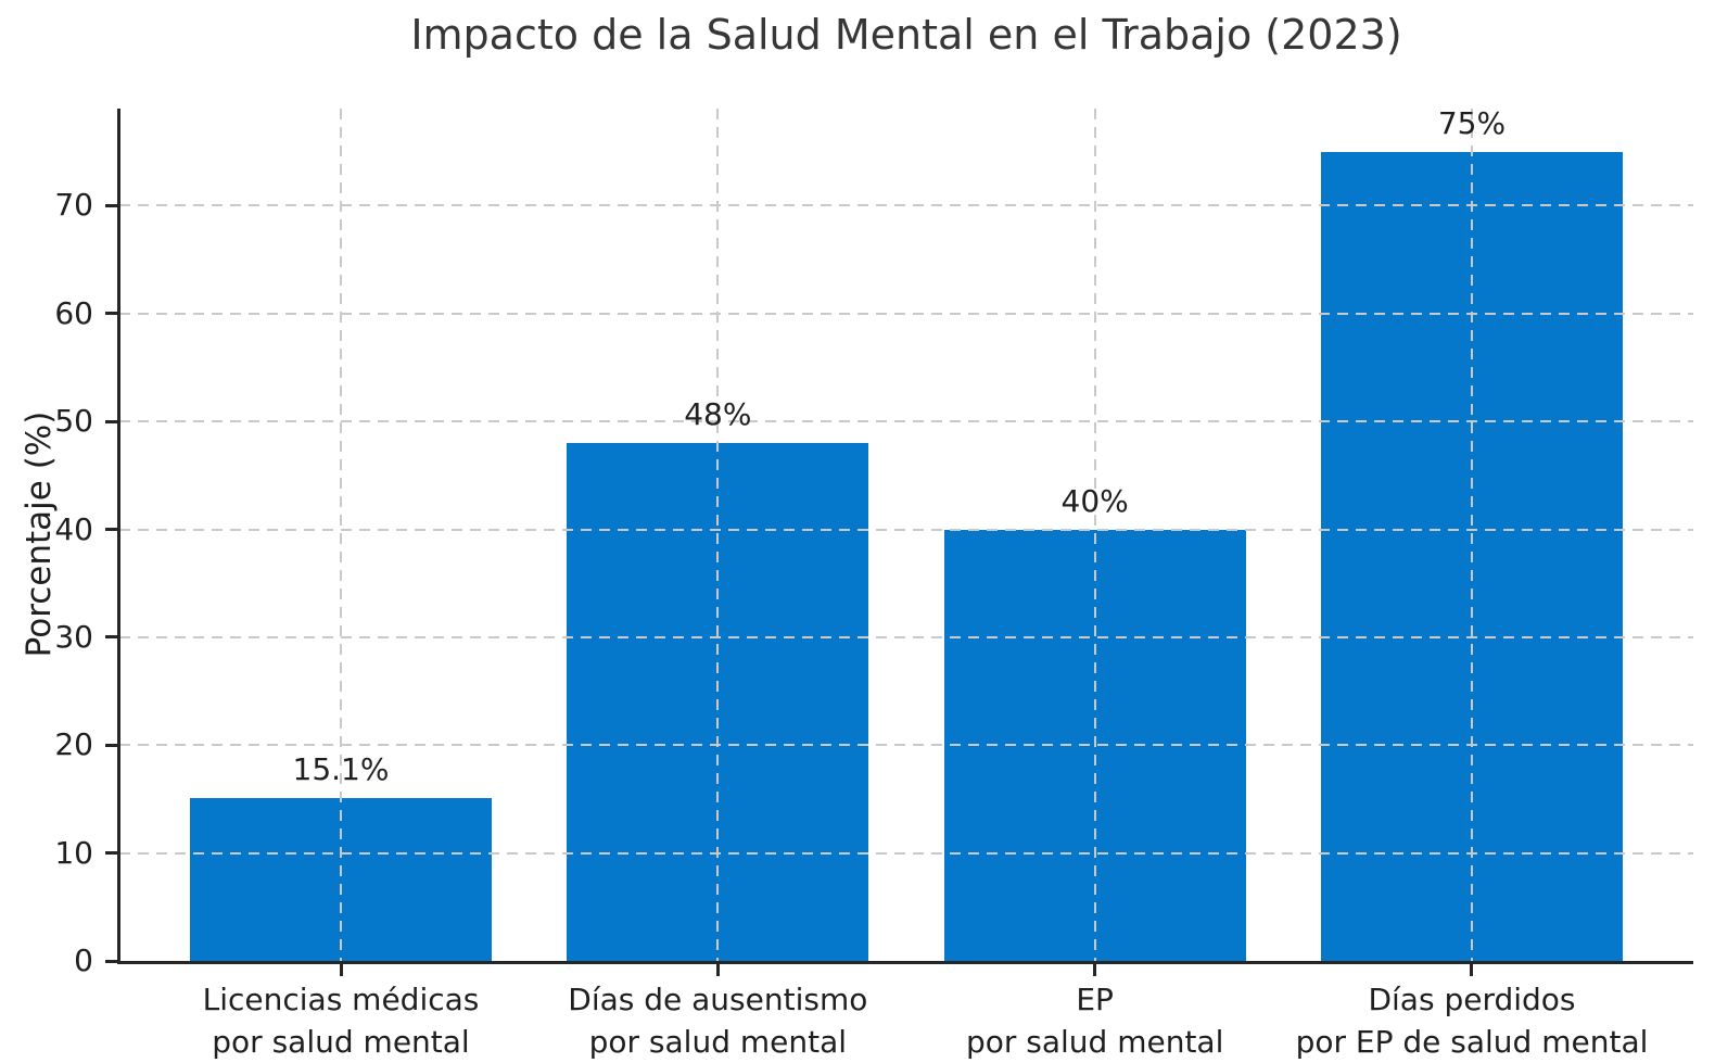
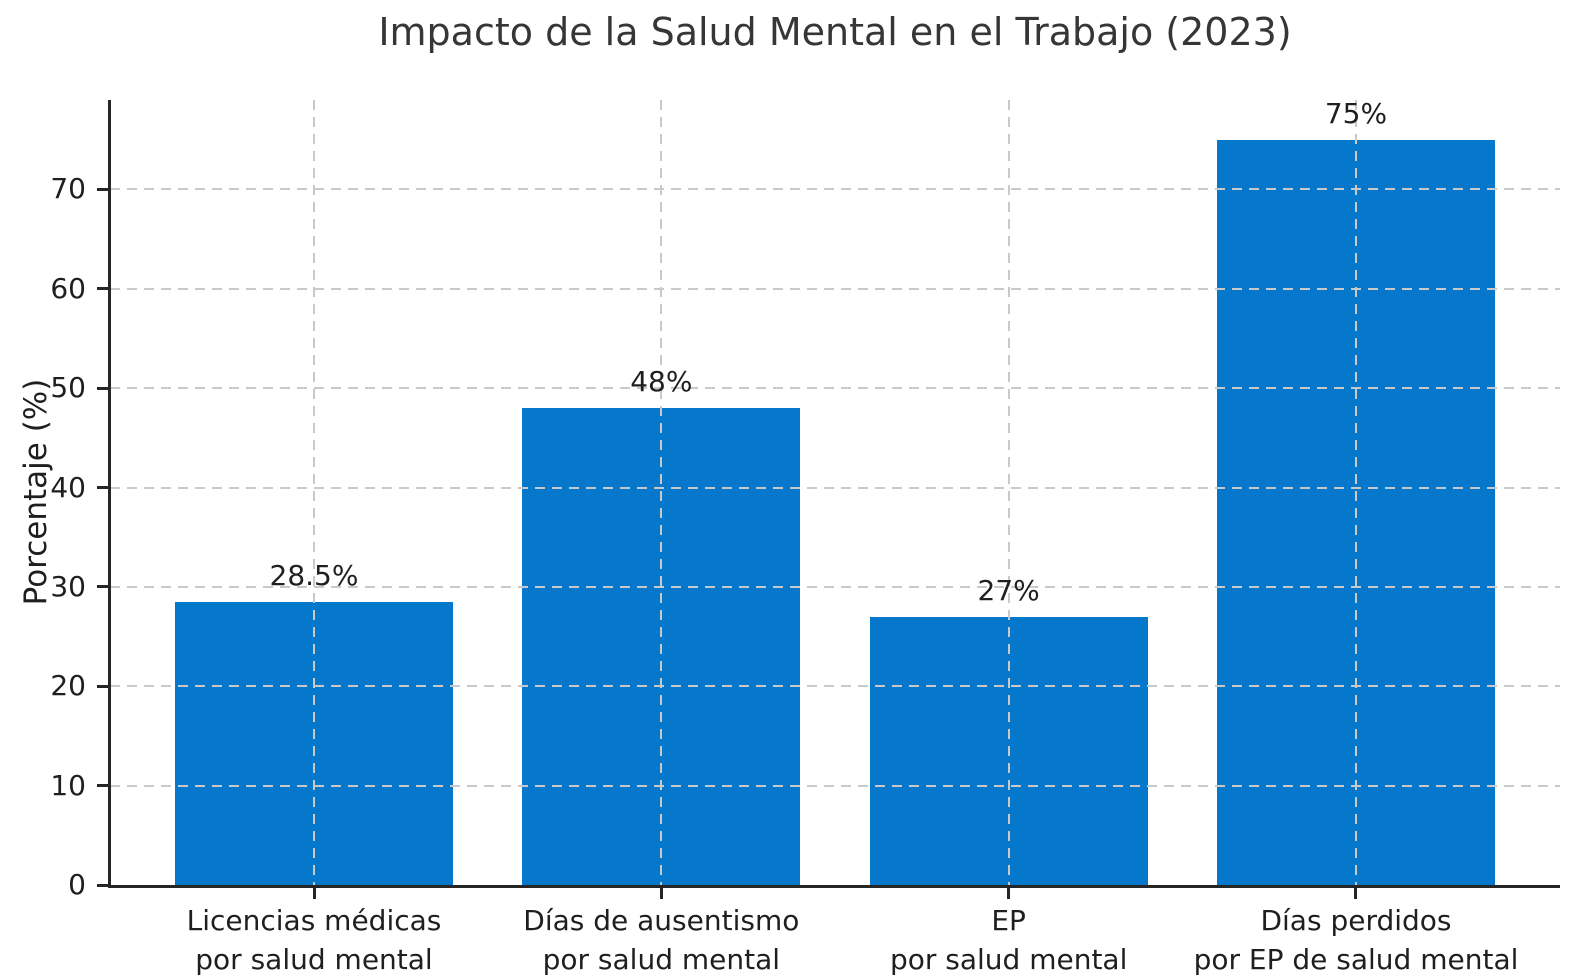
Licencias médicas por salud mental: 15.1% -> 28.5%
EP por salud mental: 40% -> 27%
